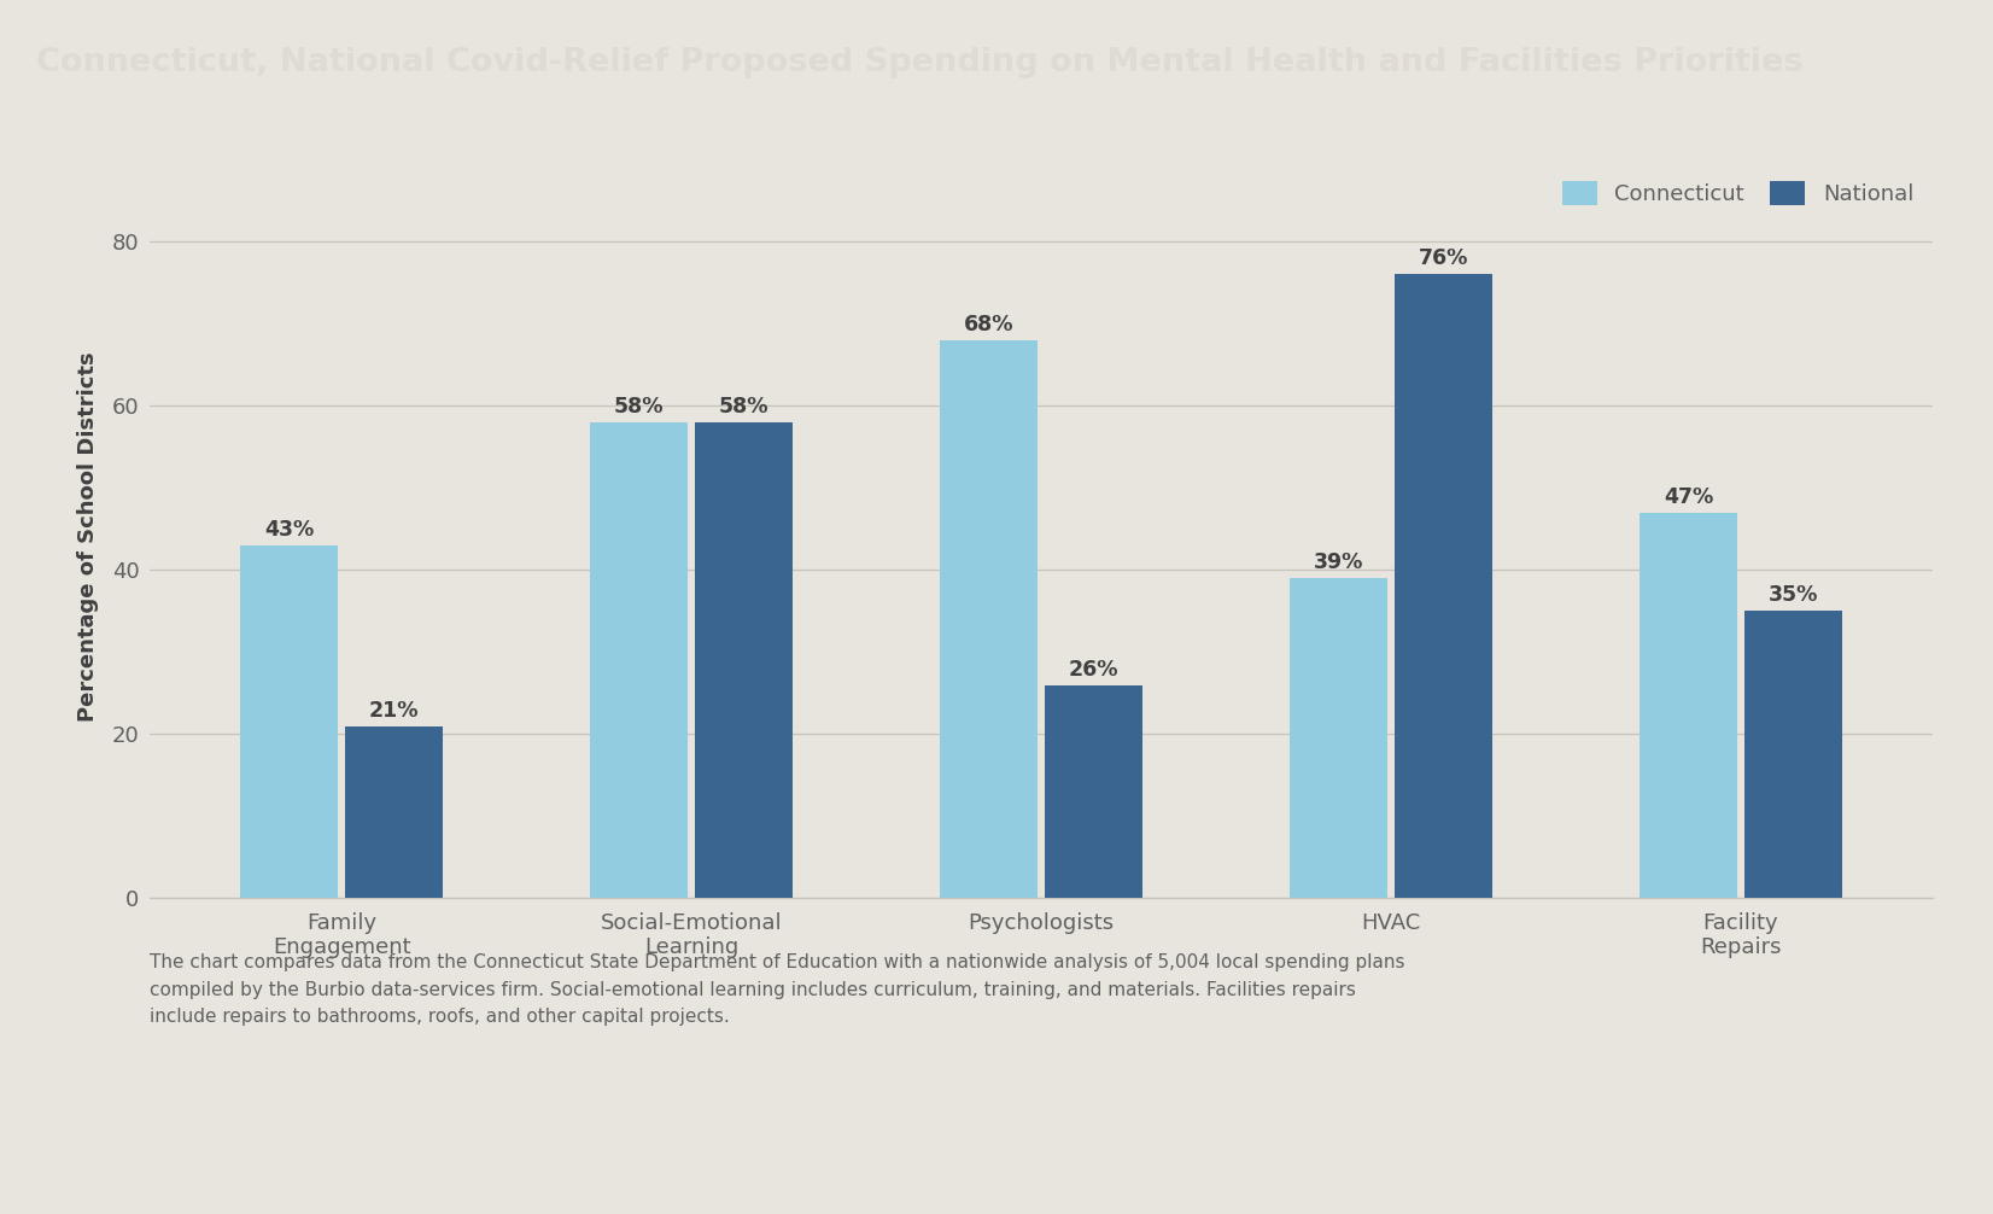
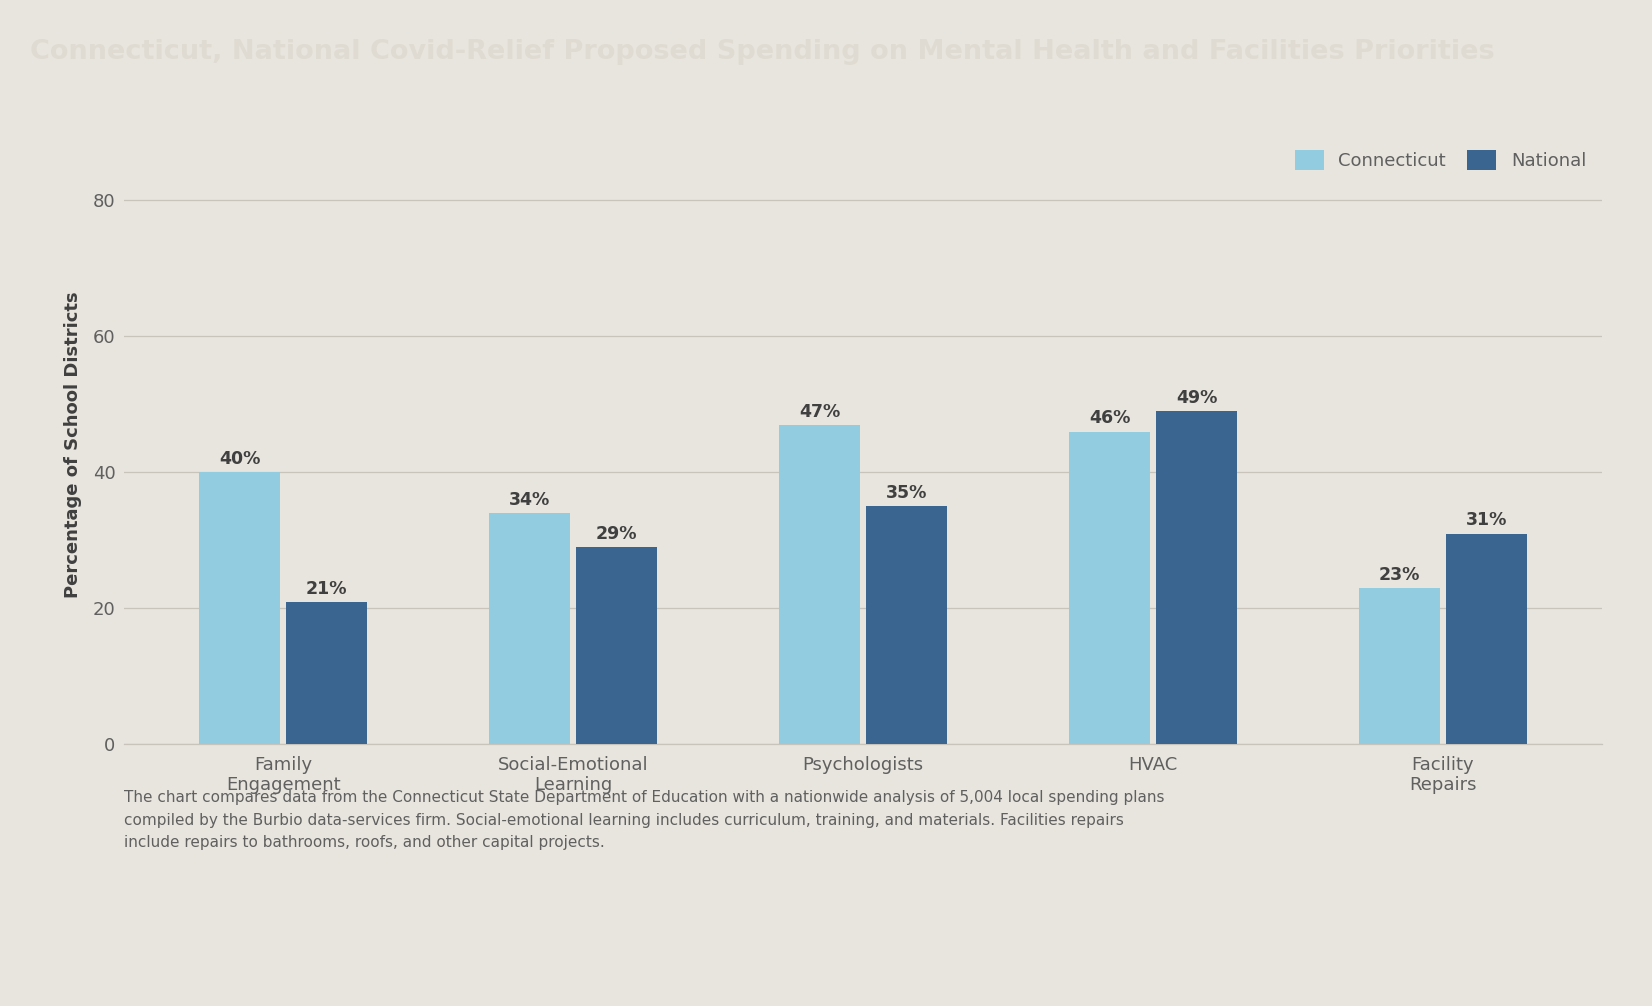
Connecticut/Family Engagement: 43% -> 40%
Connecticut/Social-Emotional Learning: 58% -> 34%
National/Social-Emotional Learning: 58% -> 29%
Connecticut/Psychologists: 68% -> 47%
National/Psychologists: 26% -> 35%
Connecticut/HVAC: 39% -> 46%
National/HVAC: 76% -> 49%
Connecticut/Facility Repairs: 47% -> 23%
National/Facility Repairs: 35% -> 31%
